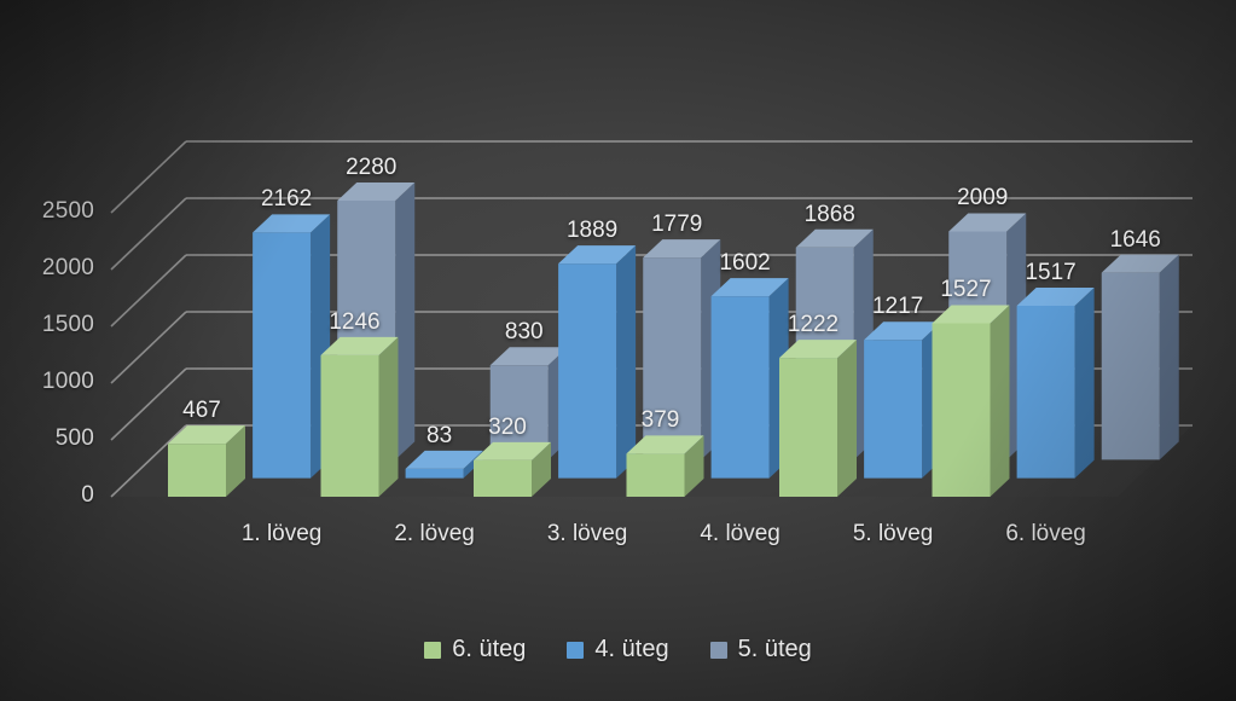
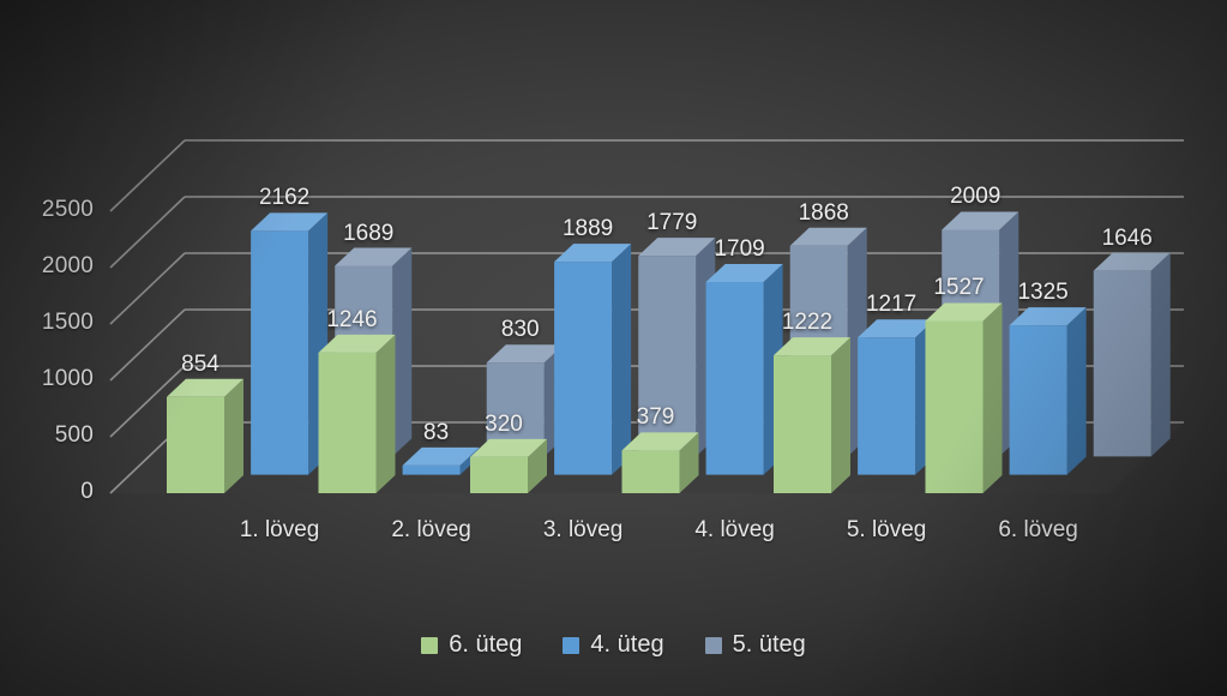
6. üteg/1. löveg: 467 -> 854
5. üteg/1. löveg: 2280 -> 1689
4. üteg/4. löveg: 1602 -> 1709
4. üteg/6. löveg: 1517 -> 1325
